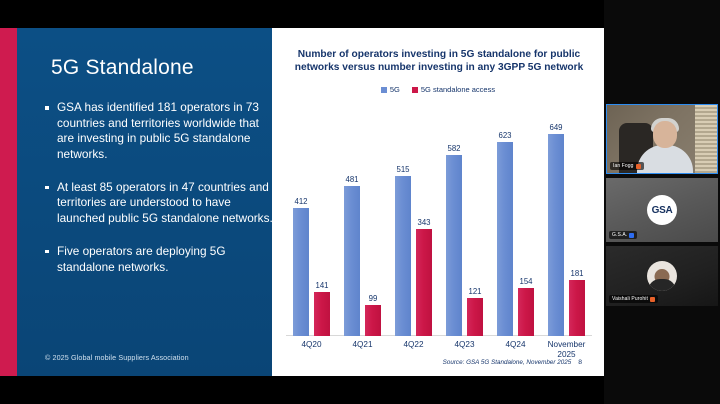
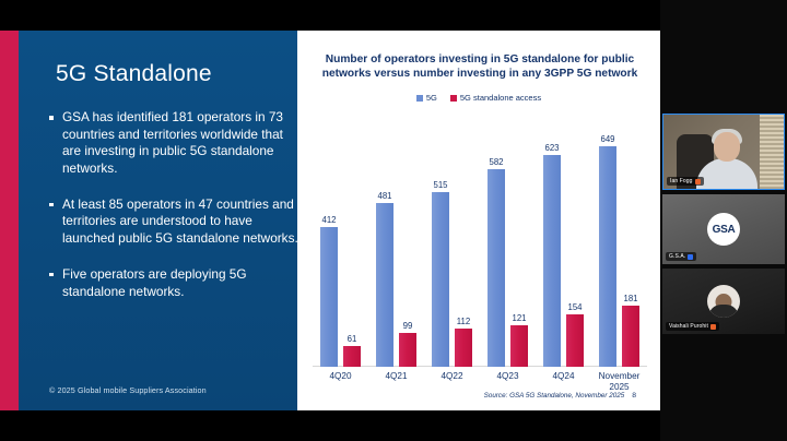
5G standalone access/4Q20: 141 -> 61
5G standalone access/4Q22: 343 -> 112
